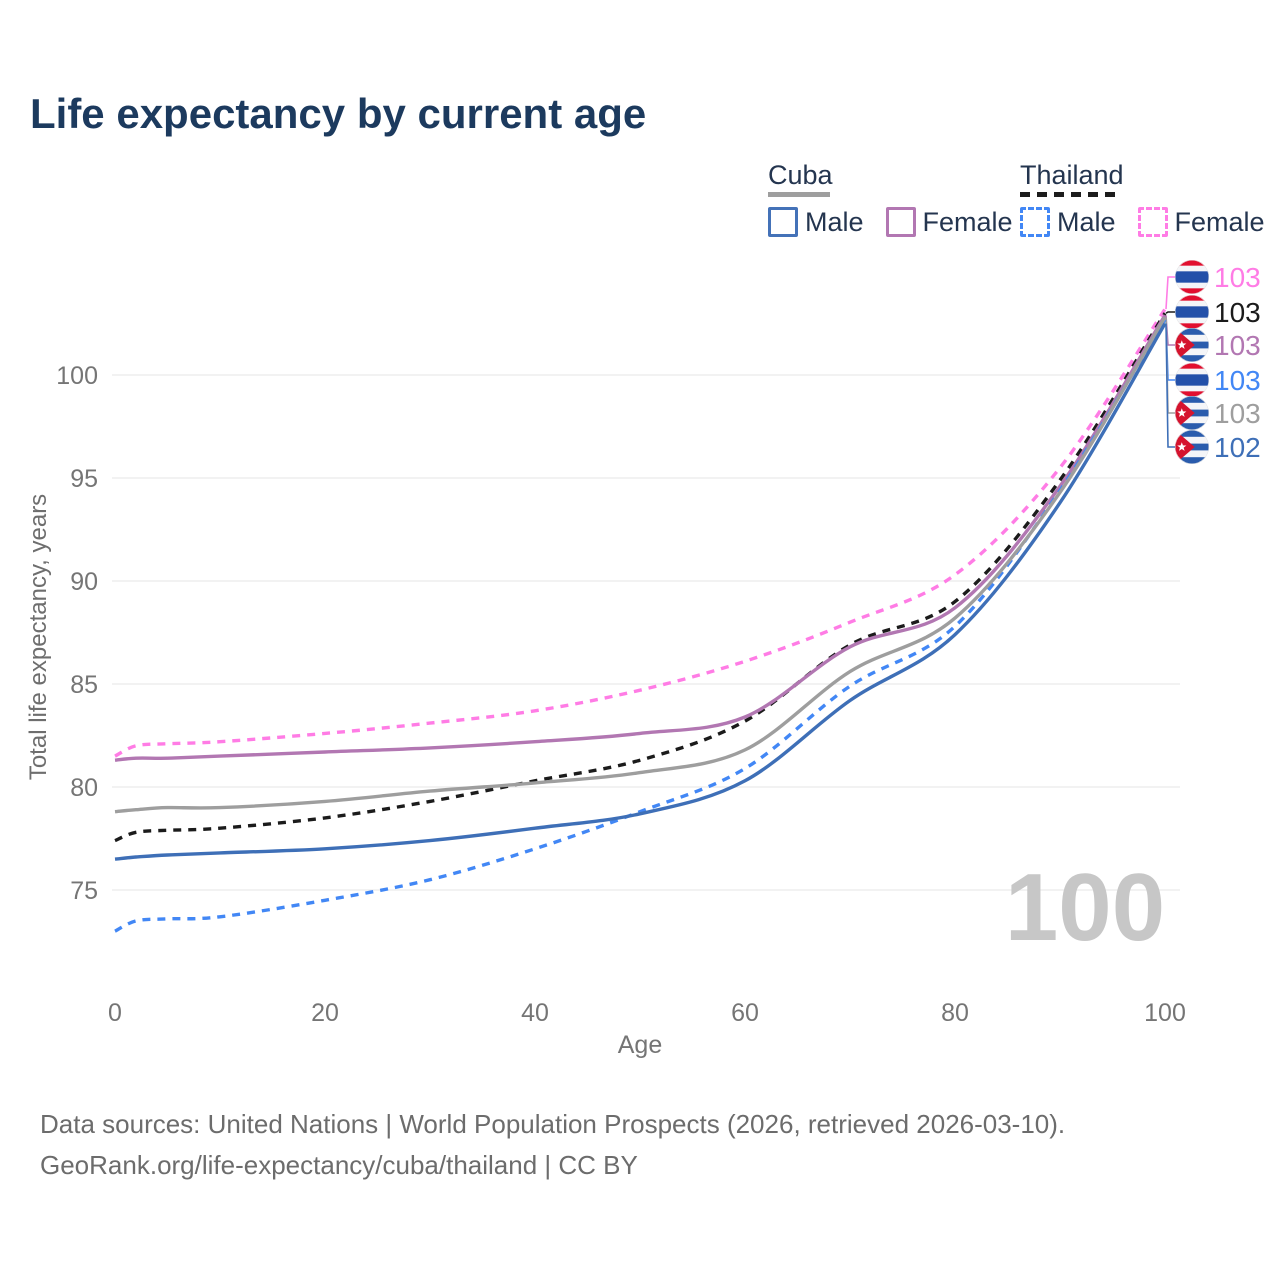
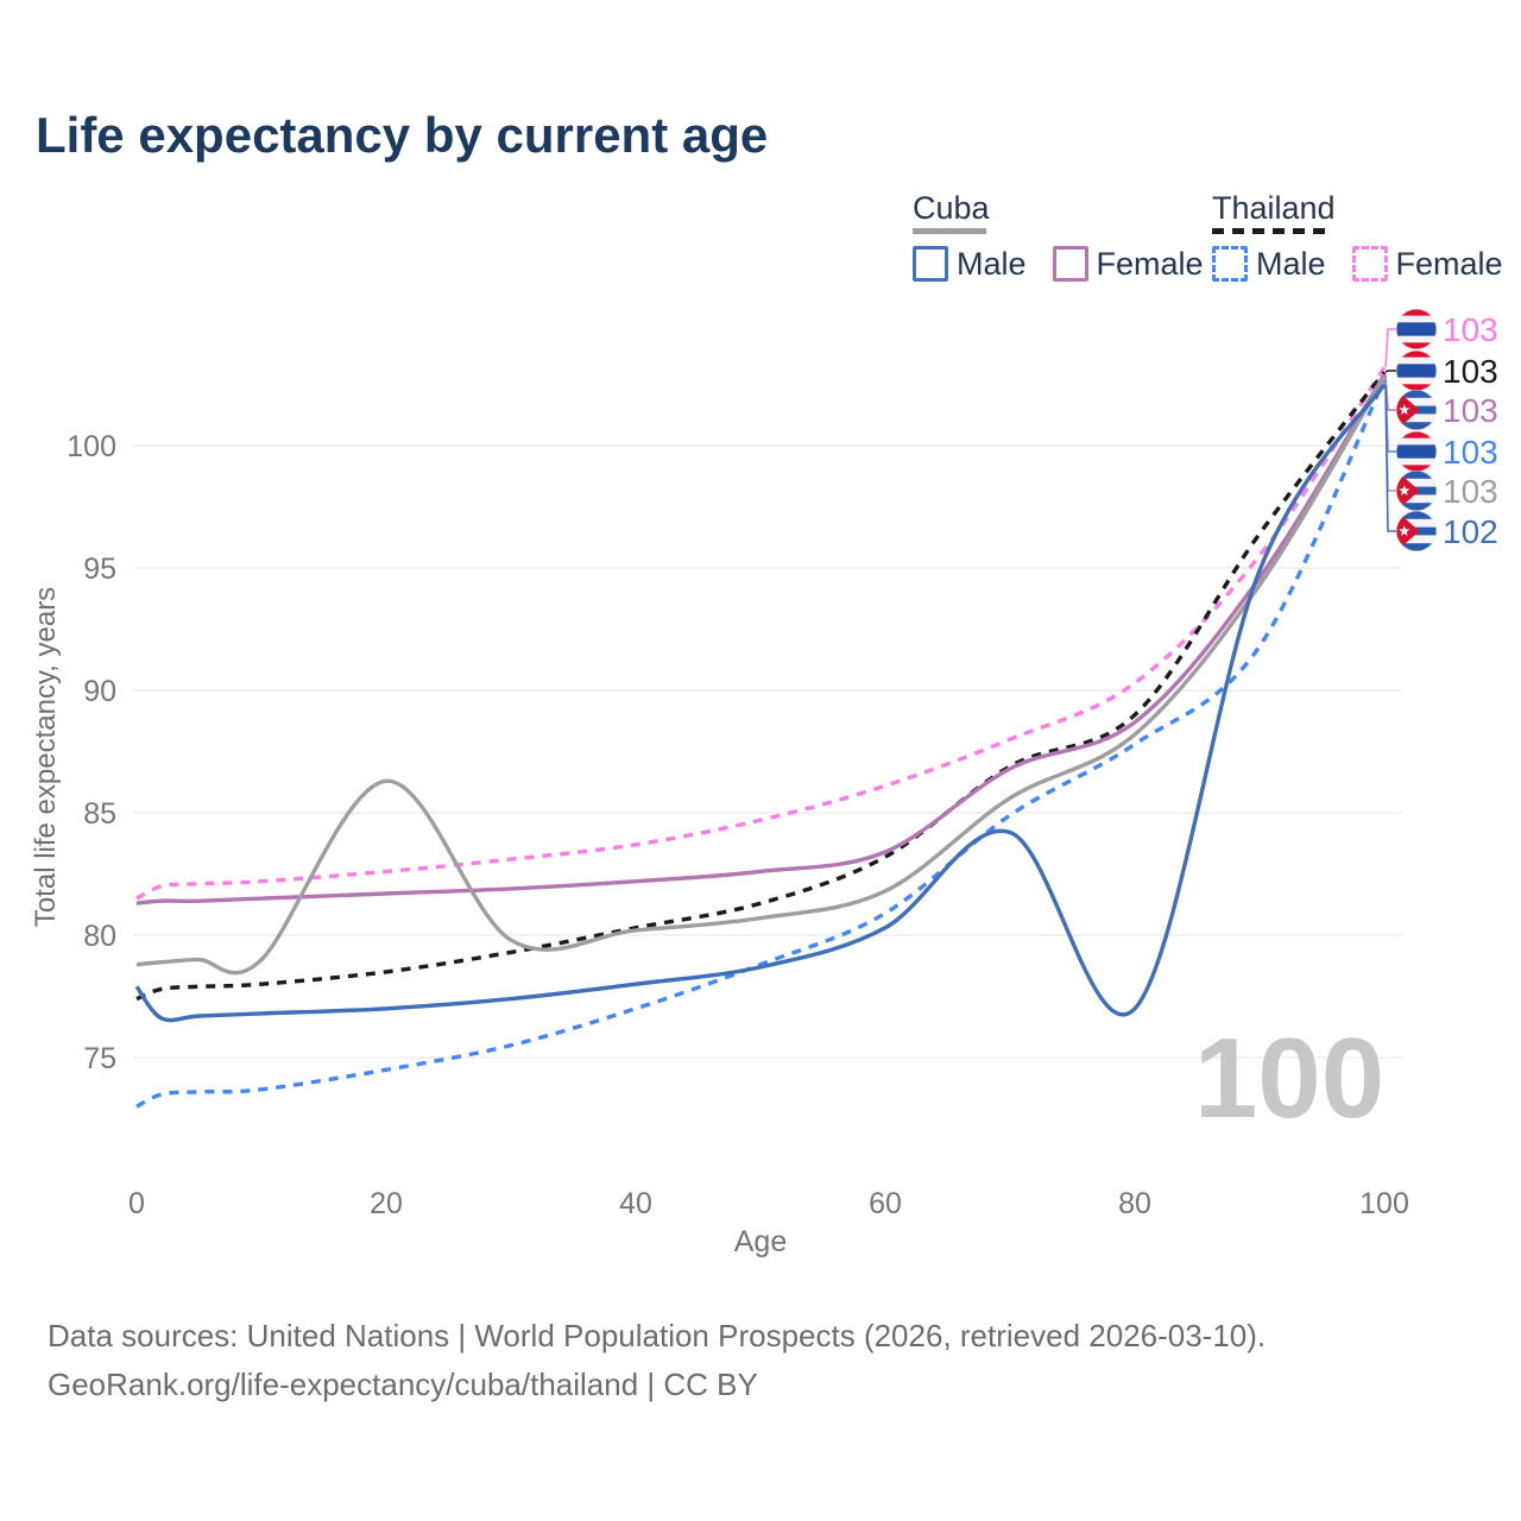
Cuba Male/0: 76.5 -> 77.9
Cuba/20: 79.3 -> 86.3
Cuba Male/80: 87.4 -> 77.0
Thailand/90: 94.9 -> 96.4
Thailand Male/90: 94.4 -> 91.8
Cuba Male/90: 93.8 -> 94.9
